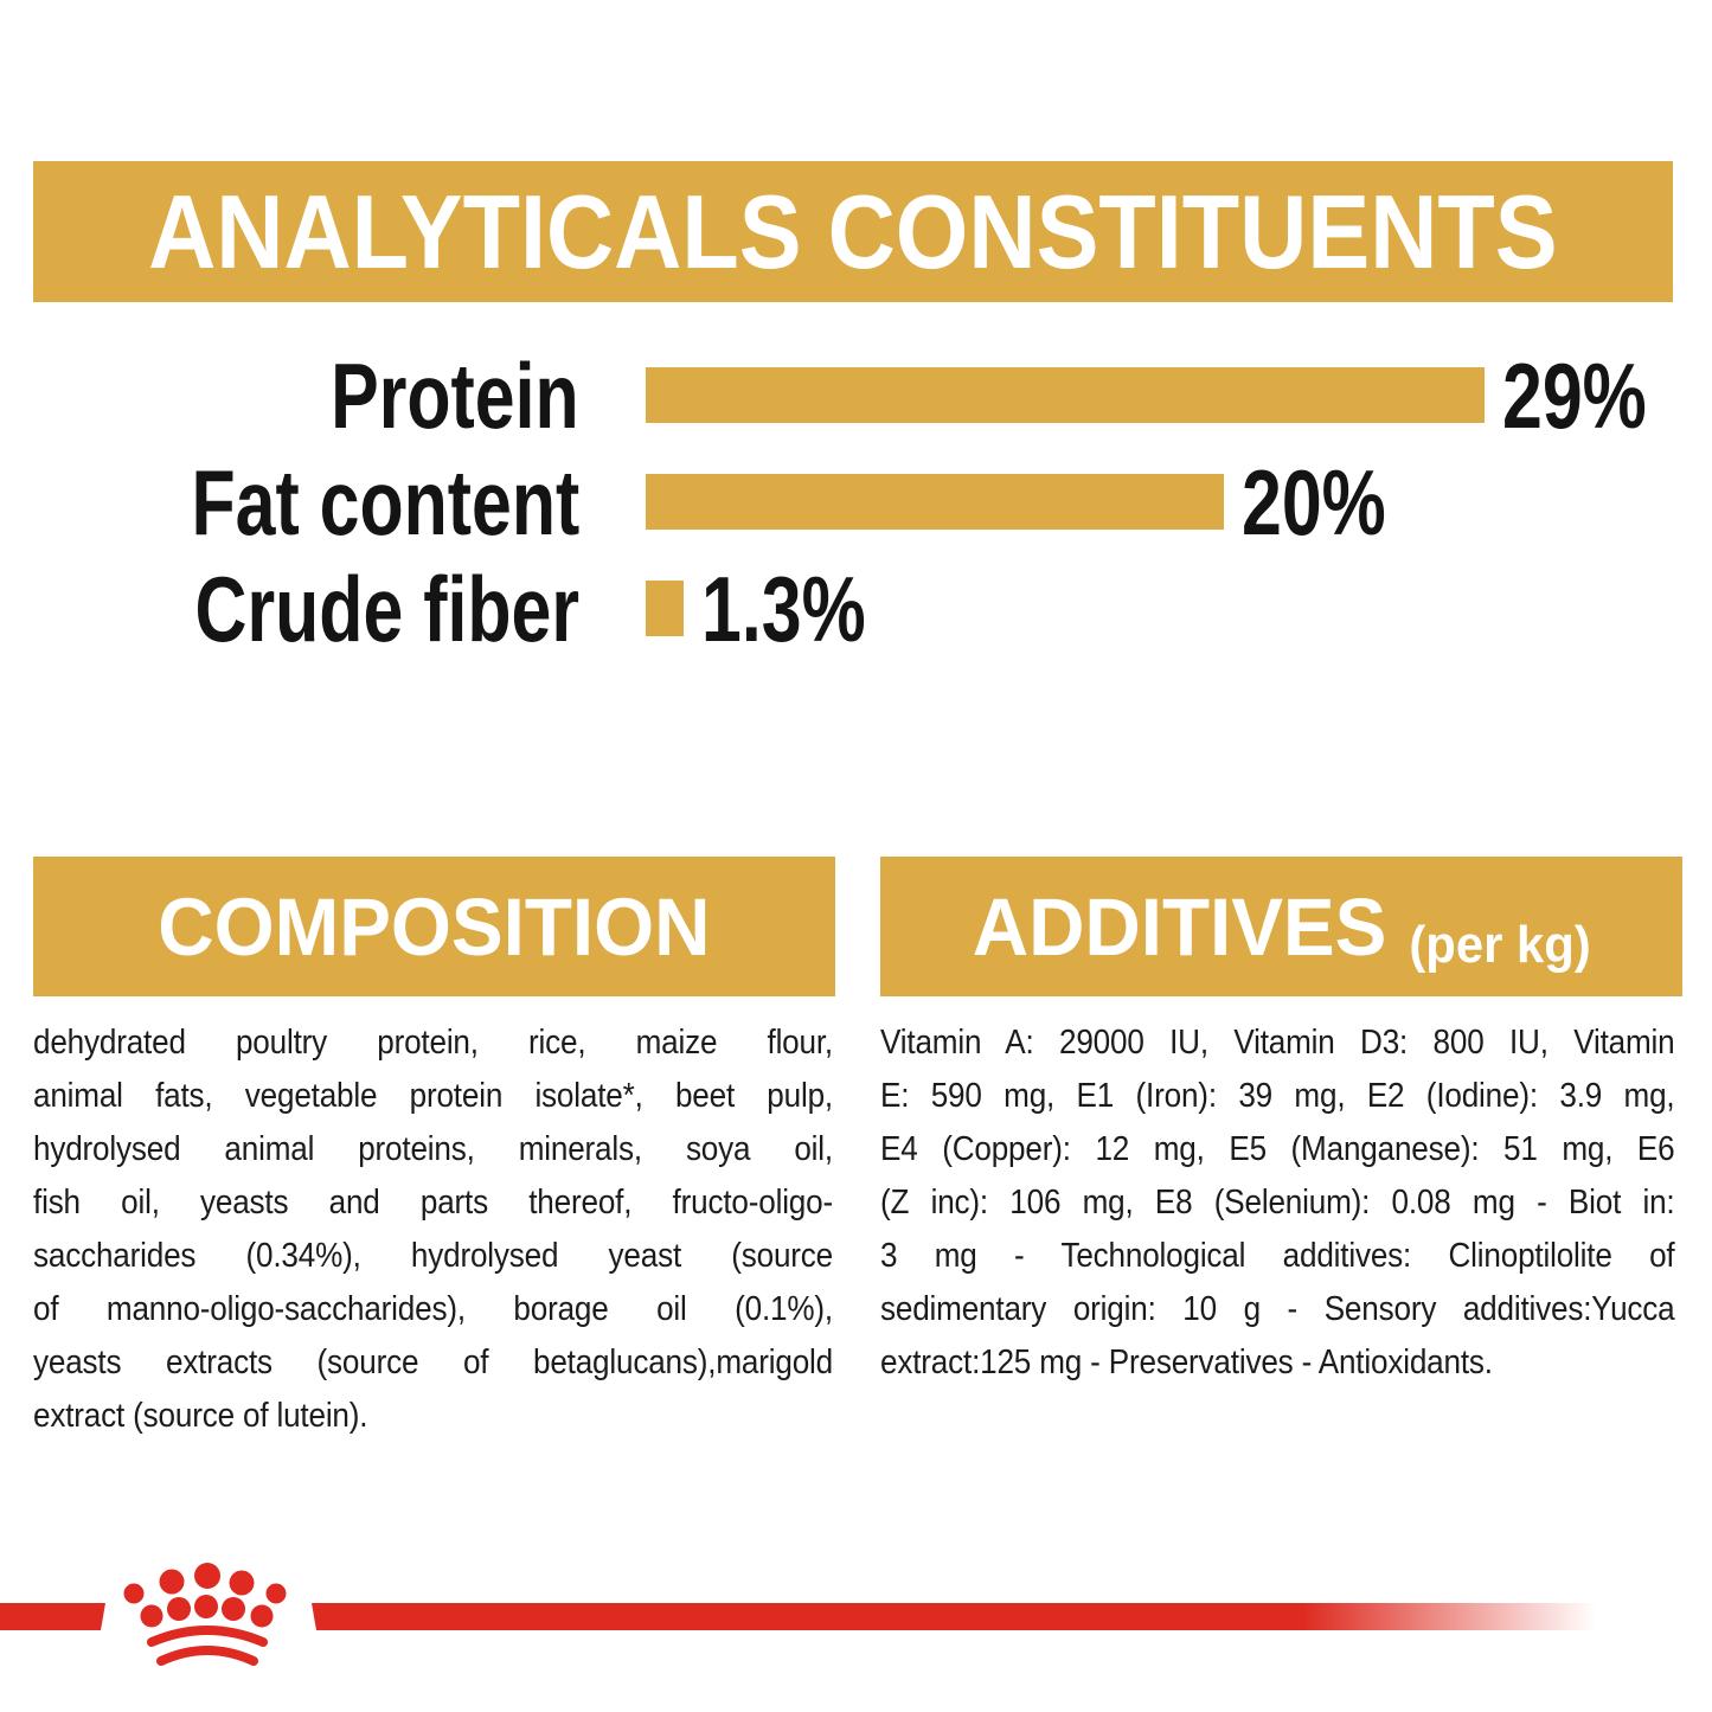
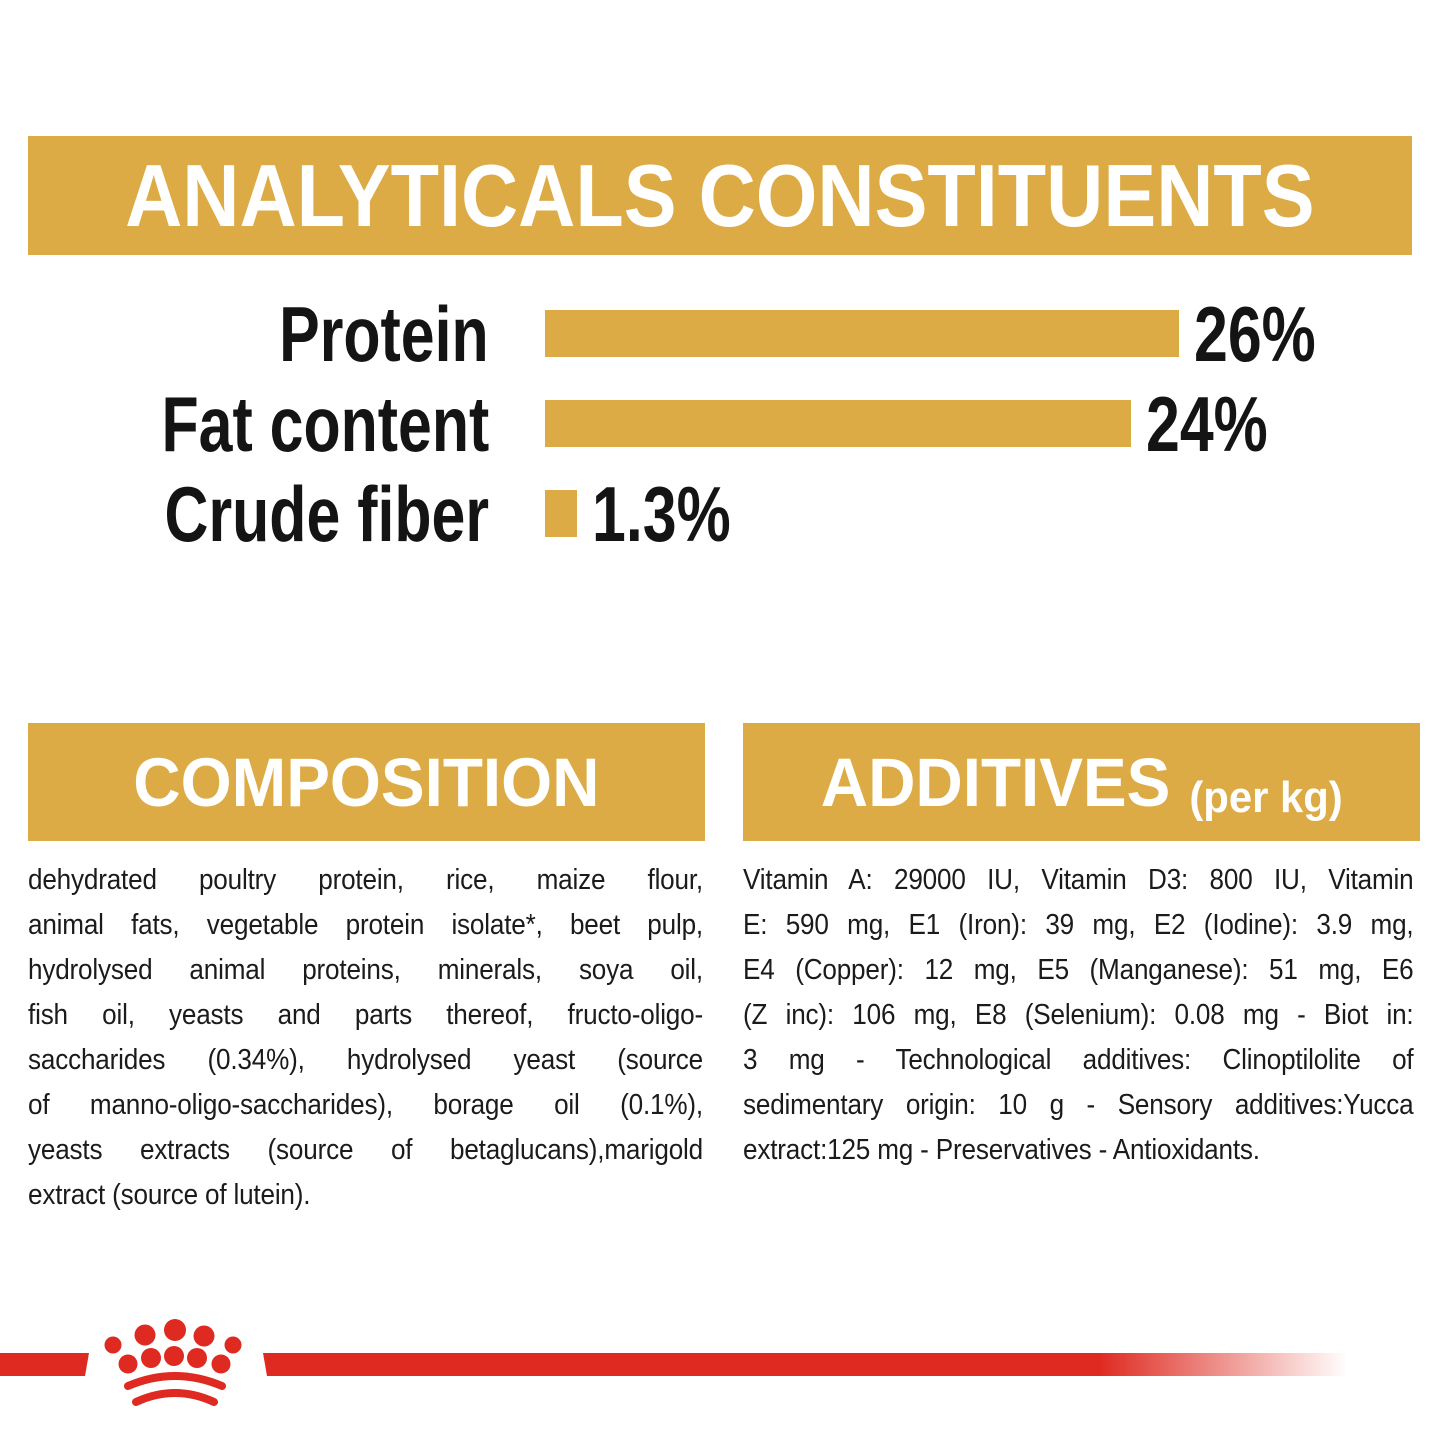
Protein: 29% -> 26%
Fat content: 20% -> 24%
